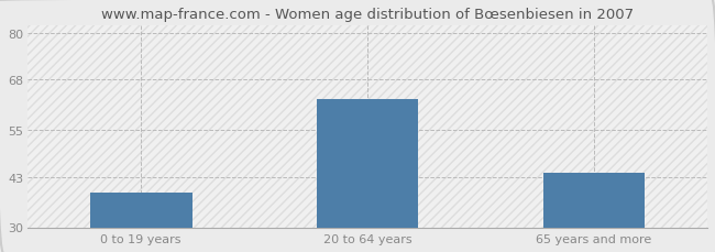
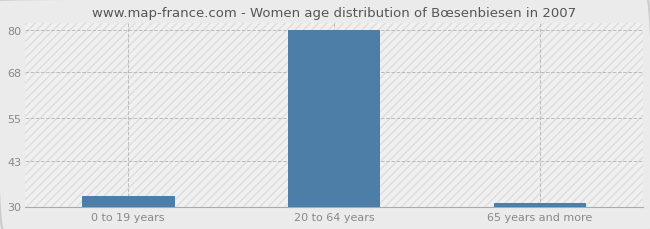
0 to 19 years: 39 -> 33
20 to 64 years: 63 -> 80
65 years and more: 44 -> 31
